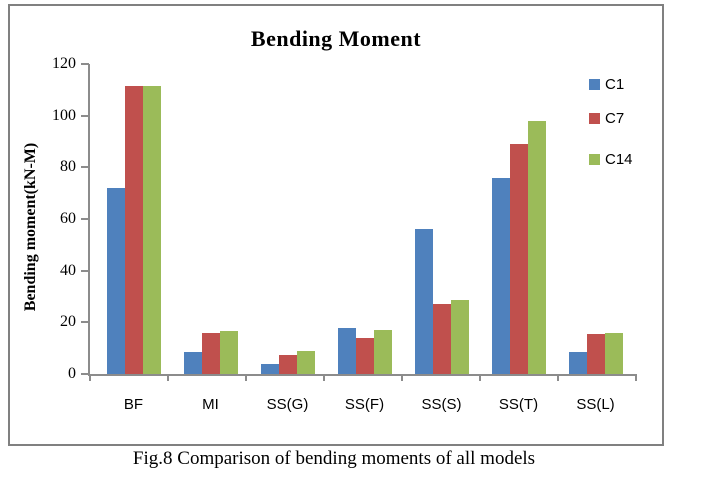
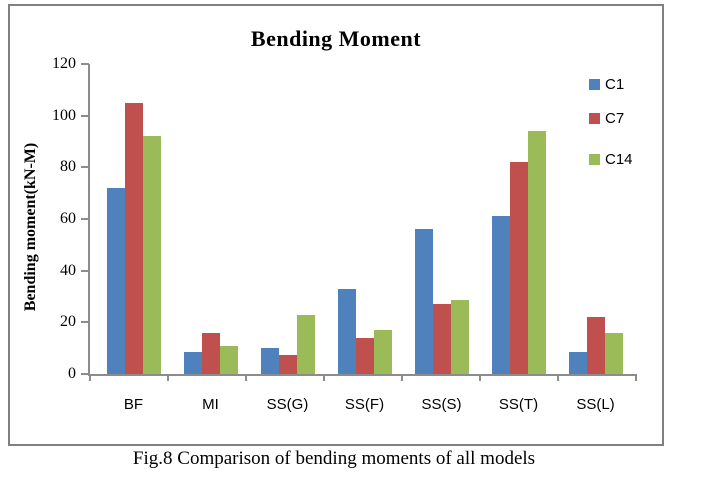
C7/BF: 112 -> 105
C14/BF: 112 -> 92
C14/MI: 16 -> 11
C1/SS(G): 4 -> 10
C14/SS(G): 9 -> 23
C1/SS(F): 18 -> 33
C1/SS(T): 76 -> 61
C7/SS(T): 89 -> 82
C14/SS(T): 98 -> 94
C7/SS(L): 16 -> 22
